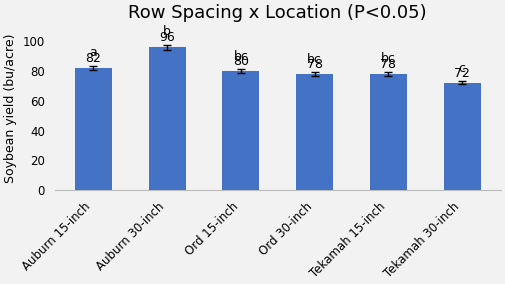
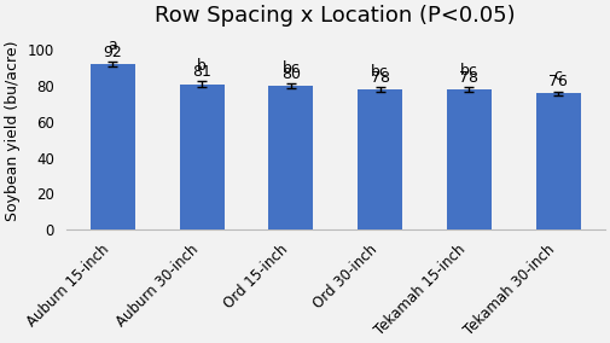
Auburn 15-inch: 82 -> 92
Auburn 30-inch: 96 -> 81
Tekamah 30-inch: 72 -> 76
